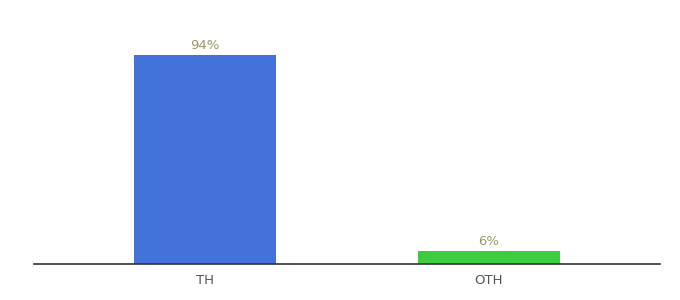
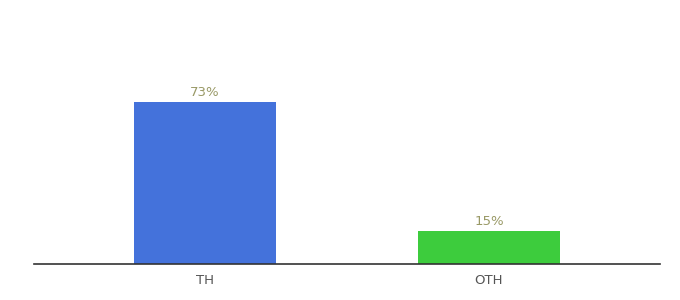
TH: 94% -> 73%
OTH: 6% -> 15%
